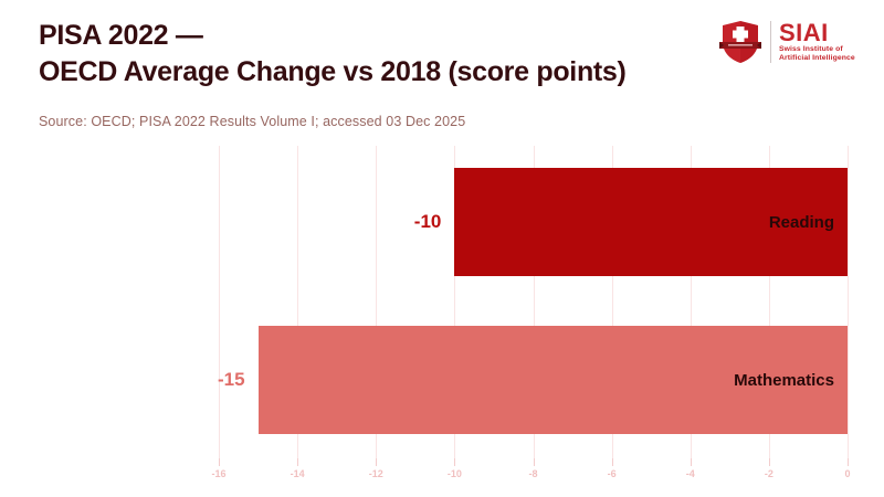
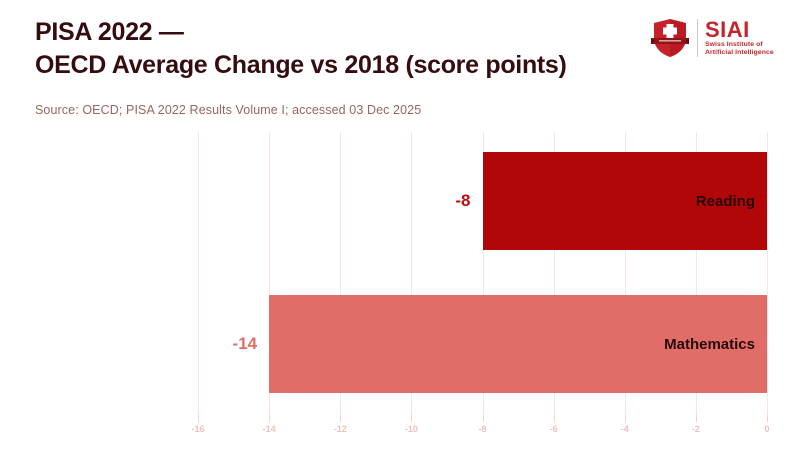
Reading: -10 -> -8
Mathematics: -15 -> -14
